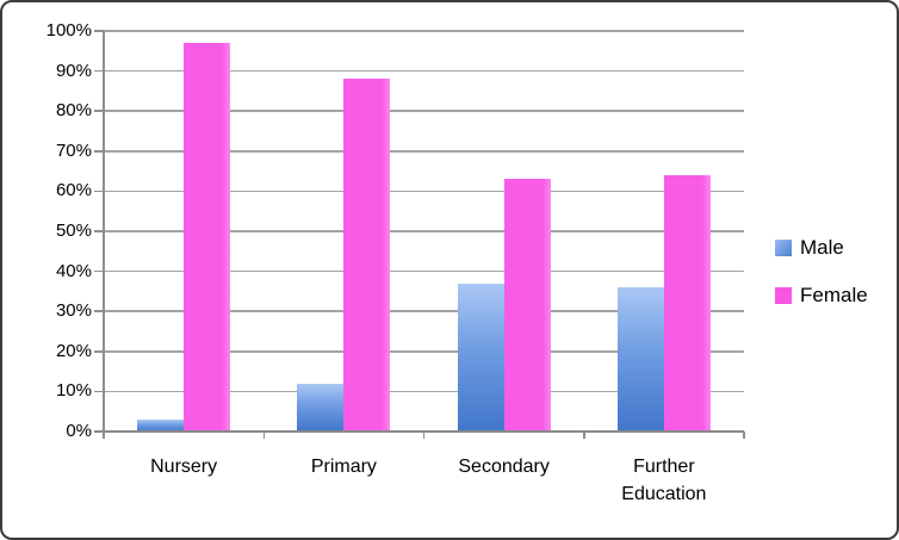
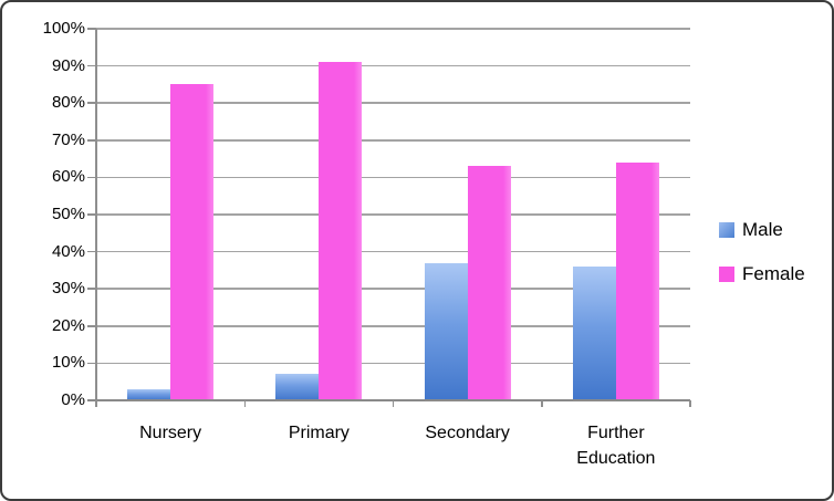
Female/Nursery: 97% -> 85%
Male/Primary: 12% -> 7%
Female/Primary: 88% -> 91%
